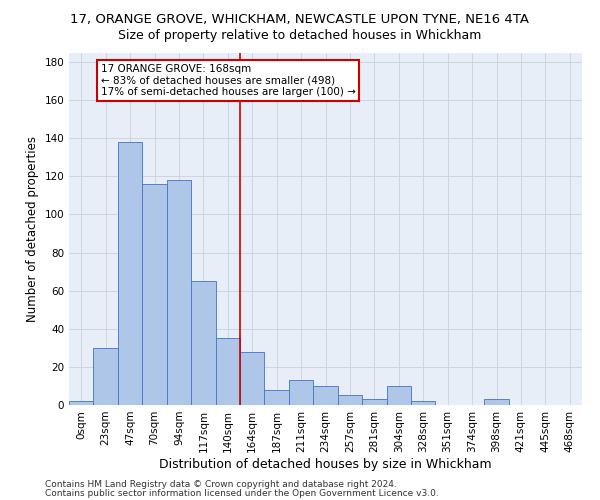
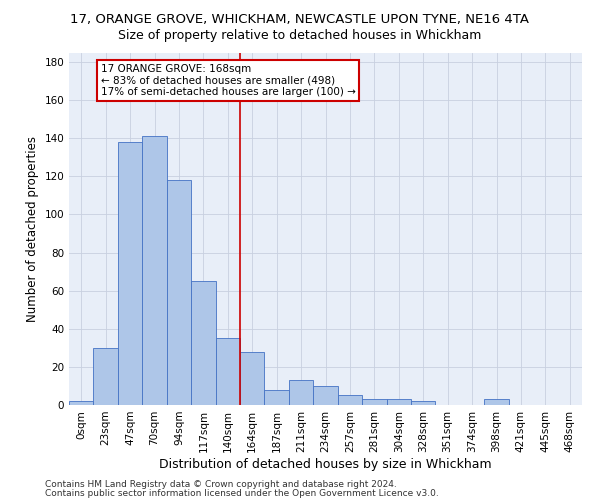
70sqm: 116 -> 141
304sqm: 10 -> 3
